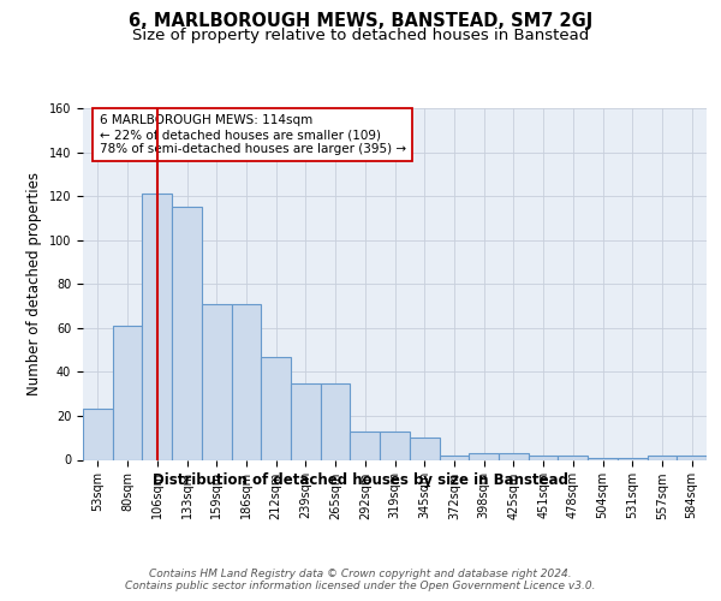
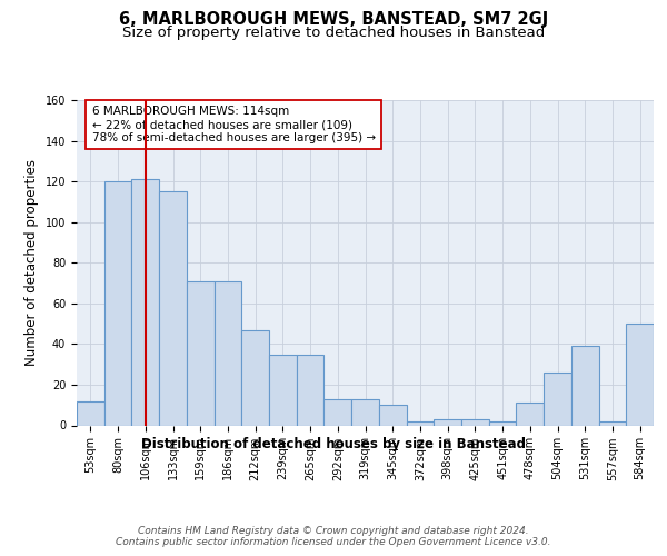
53sqm: 23 -> 12
80sqm: 61 -> 120
478sqm: 2 -> 11
504sqm: 1 -> 26
531sqm: 1 -> 39
584sqm: 2 -> 50
